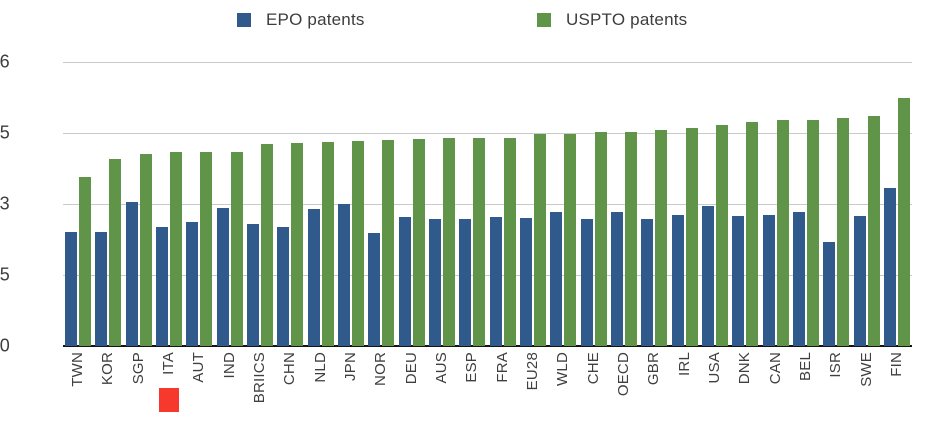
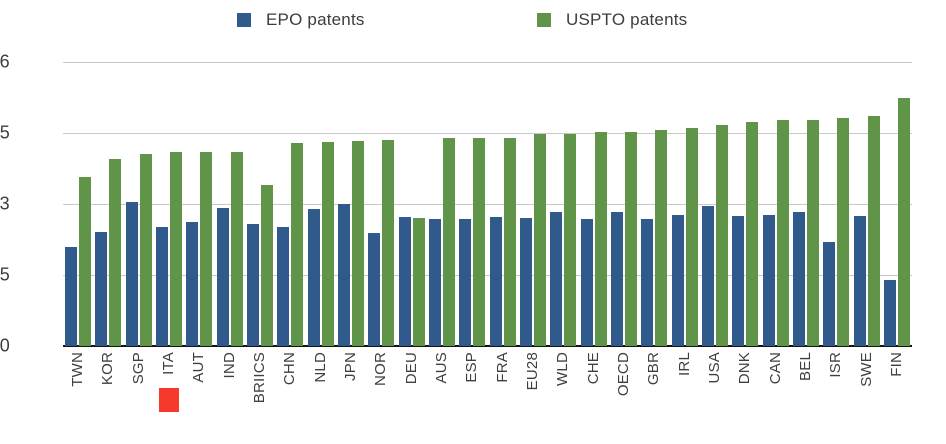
EPO patents/TWN: 0.24 -> 0.21
USPTO patents/BRIICS: 0.43 -> 0.34
USPTO patents/DEU: 0.44 -> 0.27
EPO patents/FIN: 0.33 -> 0.14
